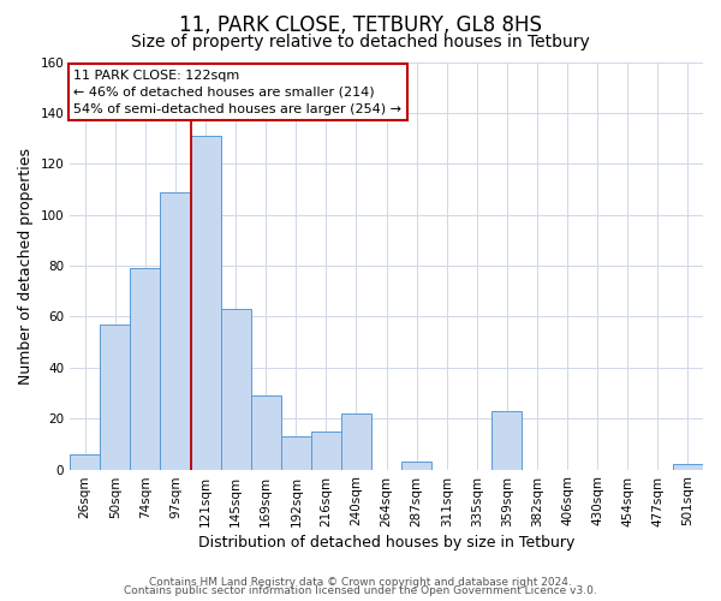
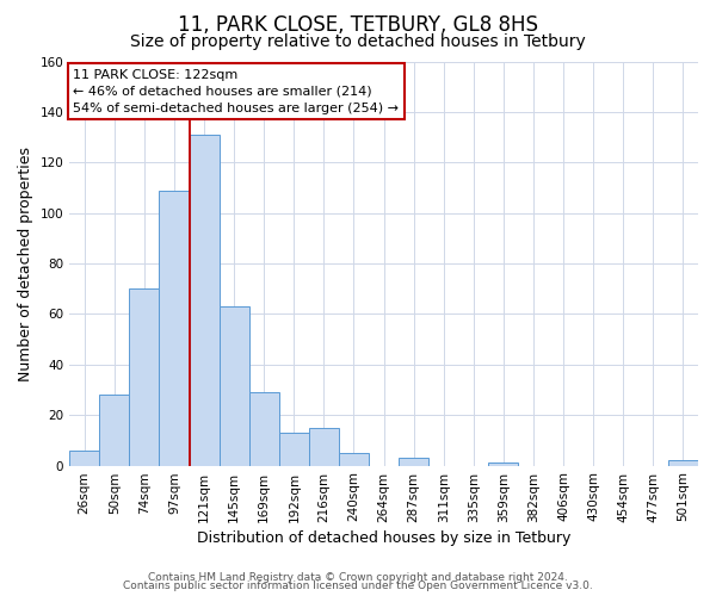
50sqm: 57 -> 28
74sqm: 79 -> 70
240sqm: 22 -> 5
359sqm: 23 -> 1
